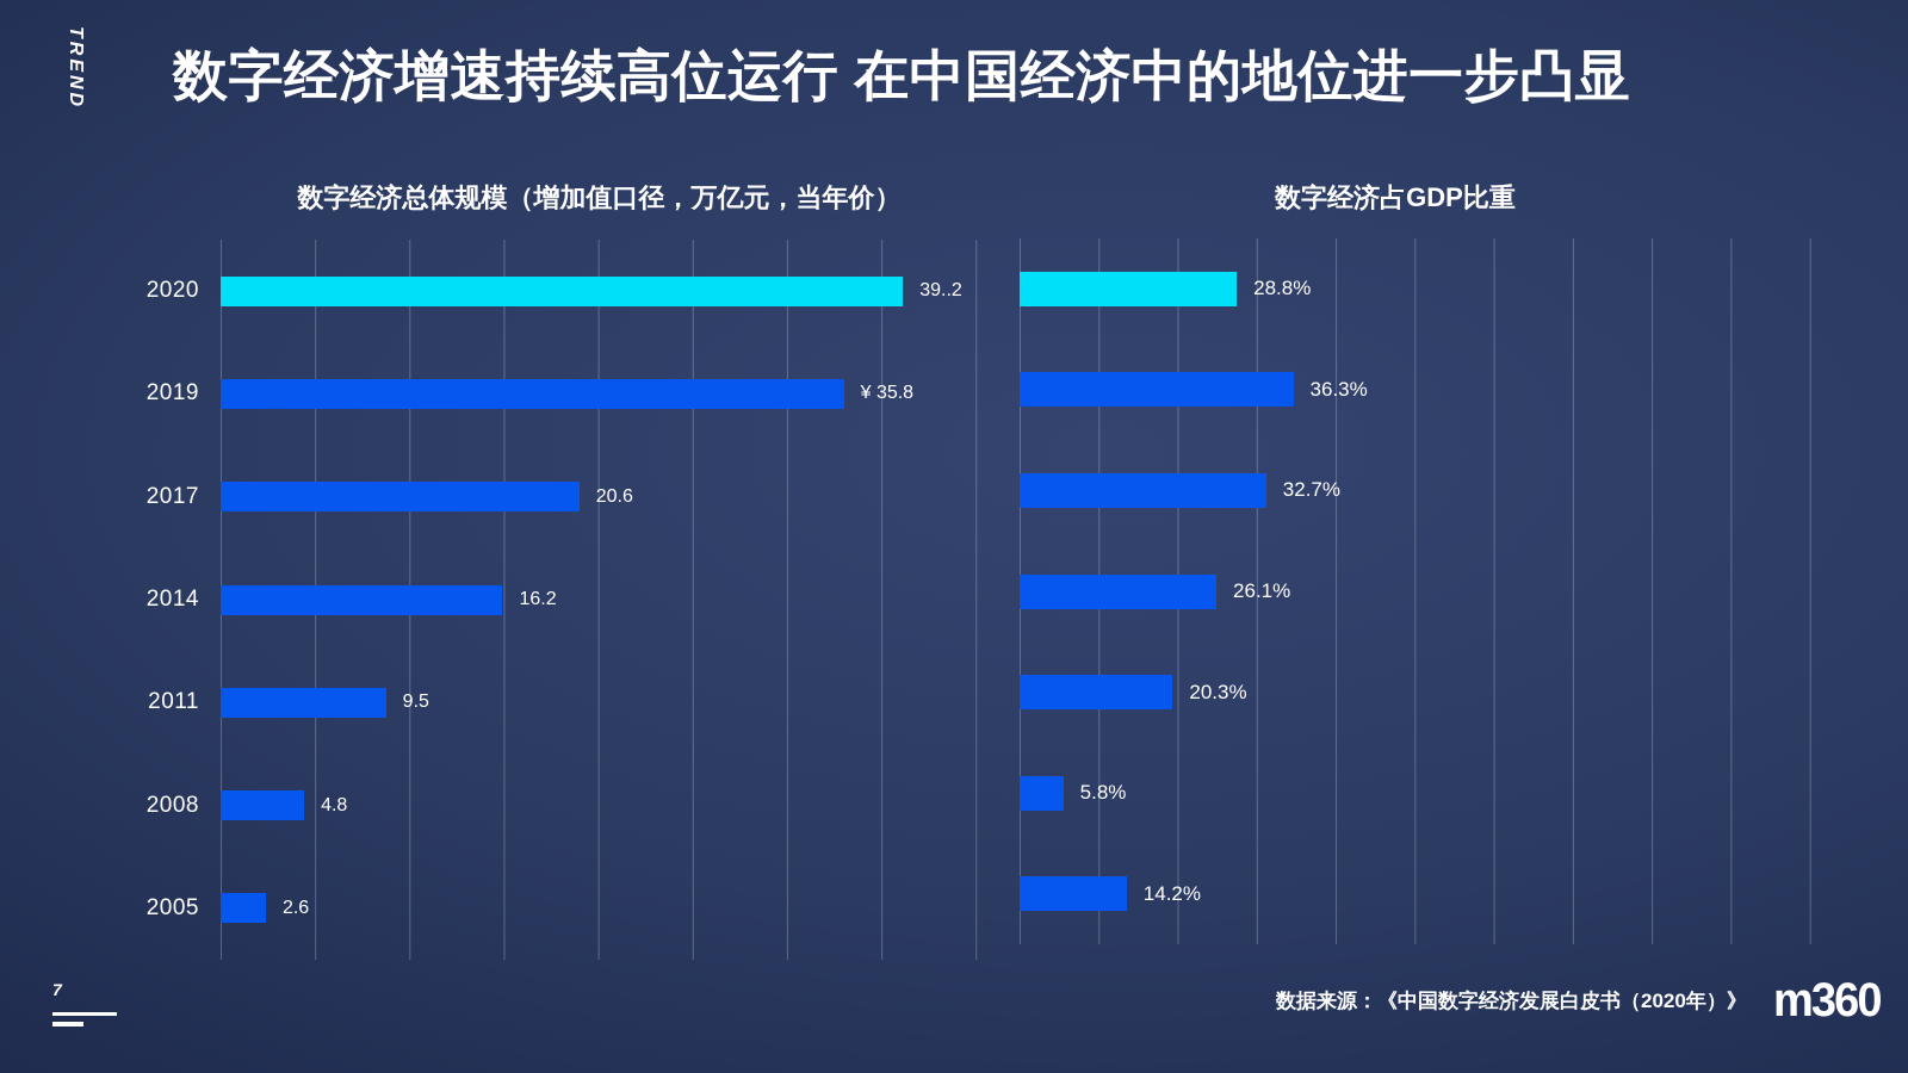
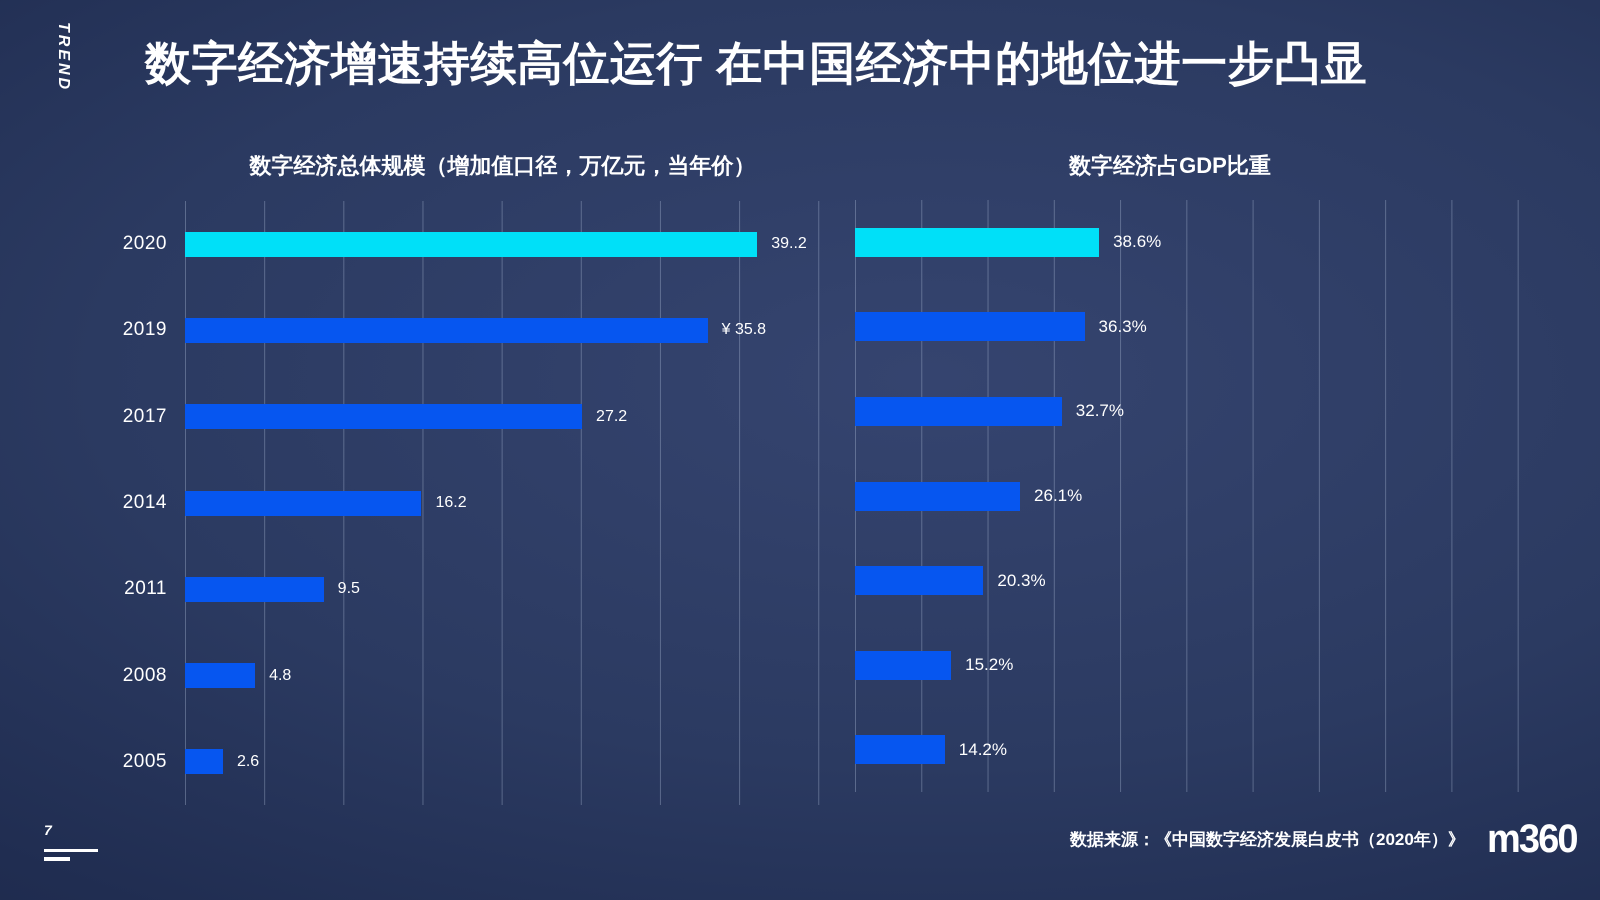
数字经济总体规模（增加值口径，万亿元，当年价）/2017: 20.6 -> 27.2
数字经济占GDP比重/2020: 28.8% -> 38.6%
数字经济占GDP比重/2008: 5.8% -> 15.2%
